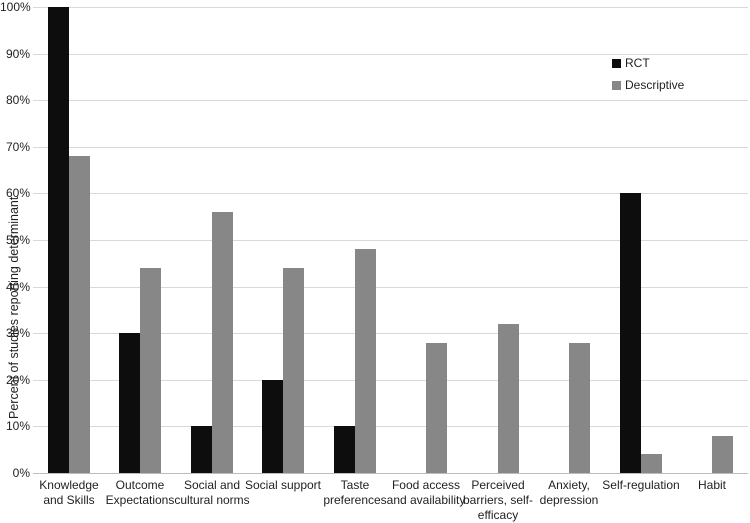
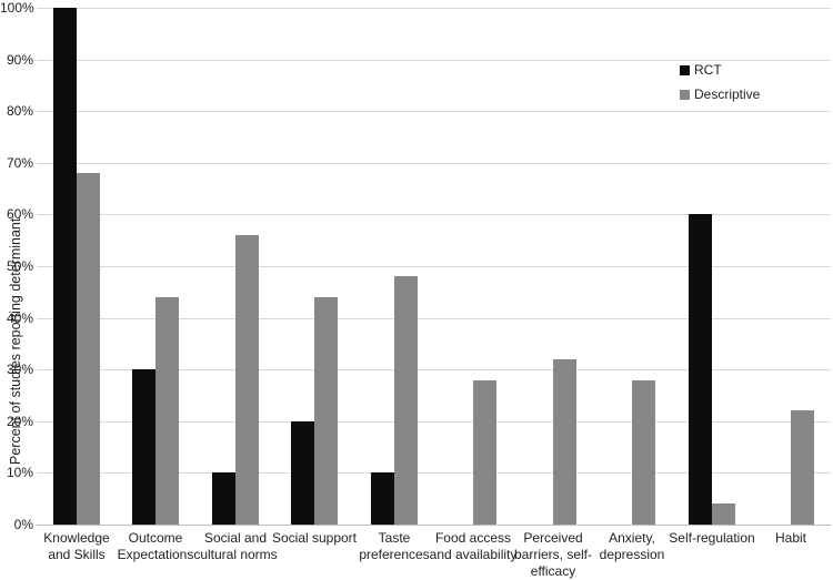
Descriptive/Habit: 8% -> 22%
